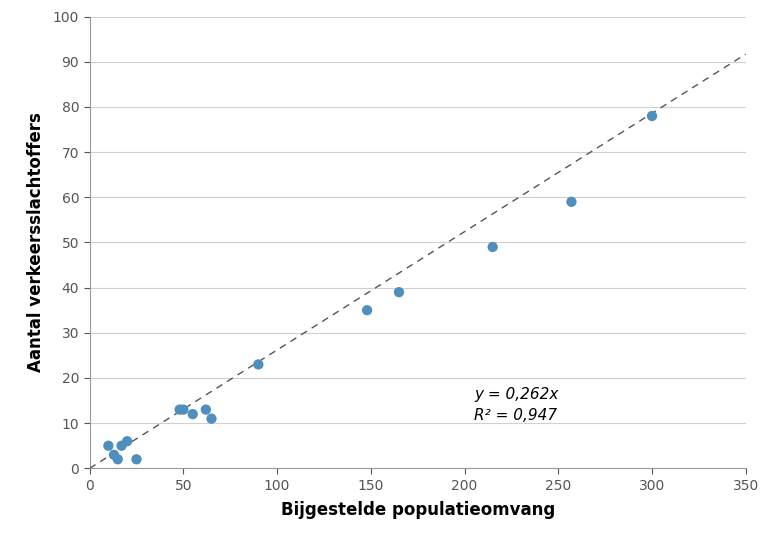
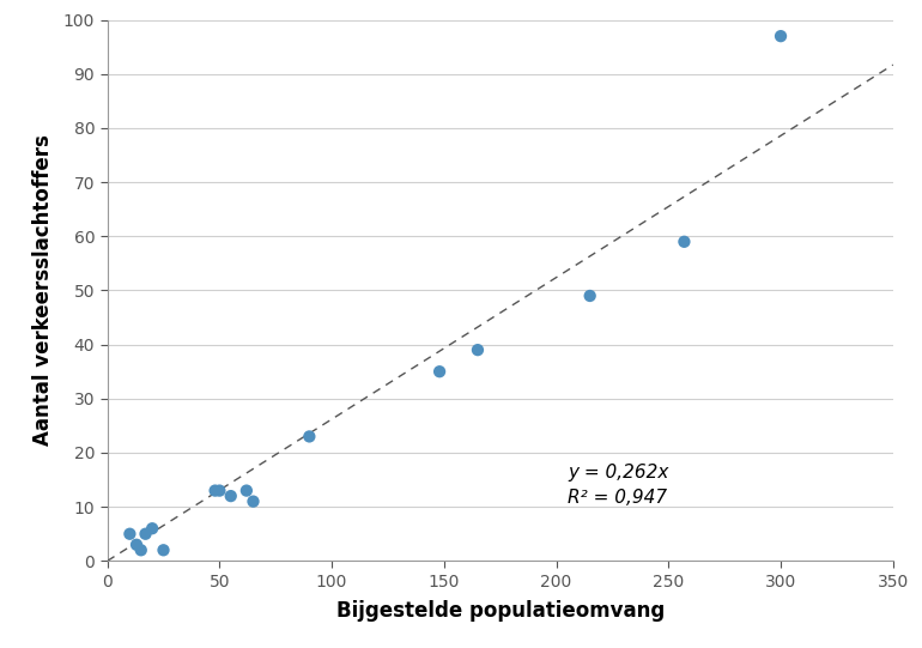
300: 78 -> 97
